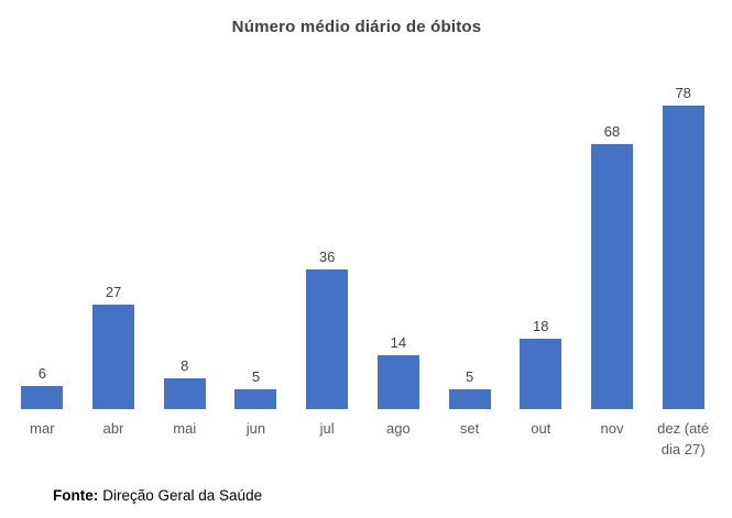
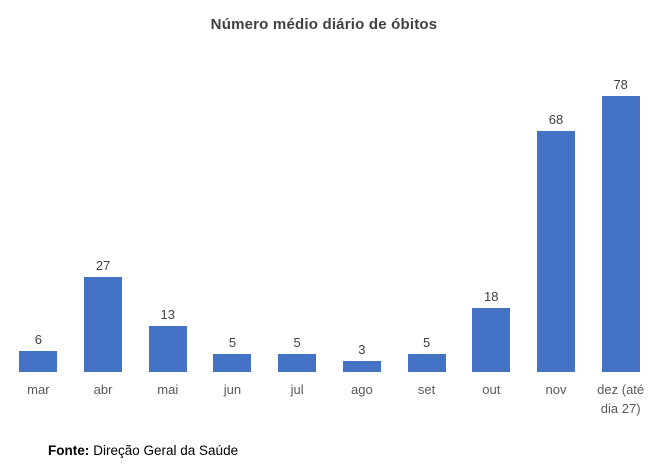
mai: 8 -> 13
jul: 36 -> 5
ago: 14 -> 3
